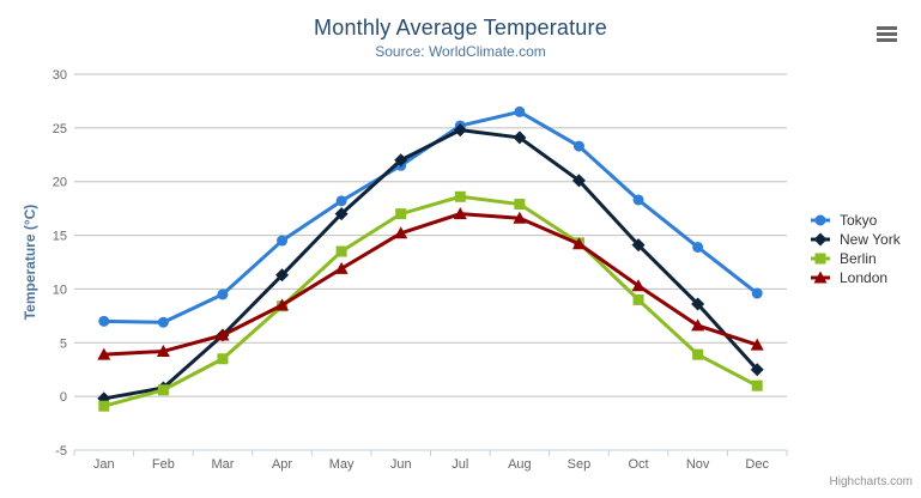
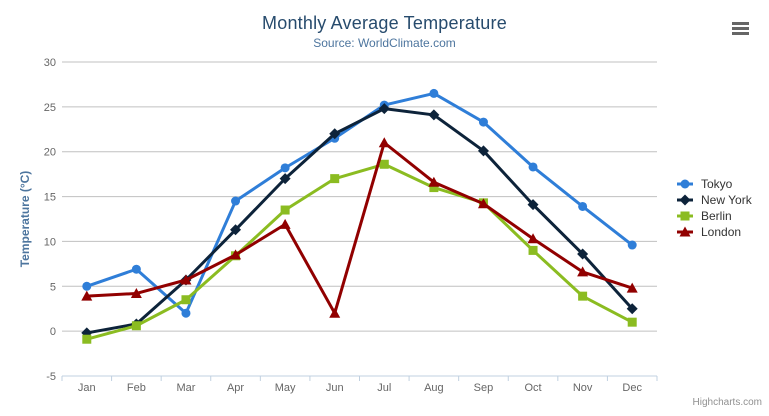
Tokyo/Jan: 7 -> 5
Tokyo/Mar: 10 -> 2
London/Jun: 15 -> 2
London/Jul: 17 -> 21
Berlin/Aug: 18 -> 16
